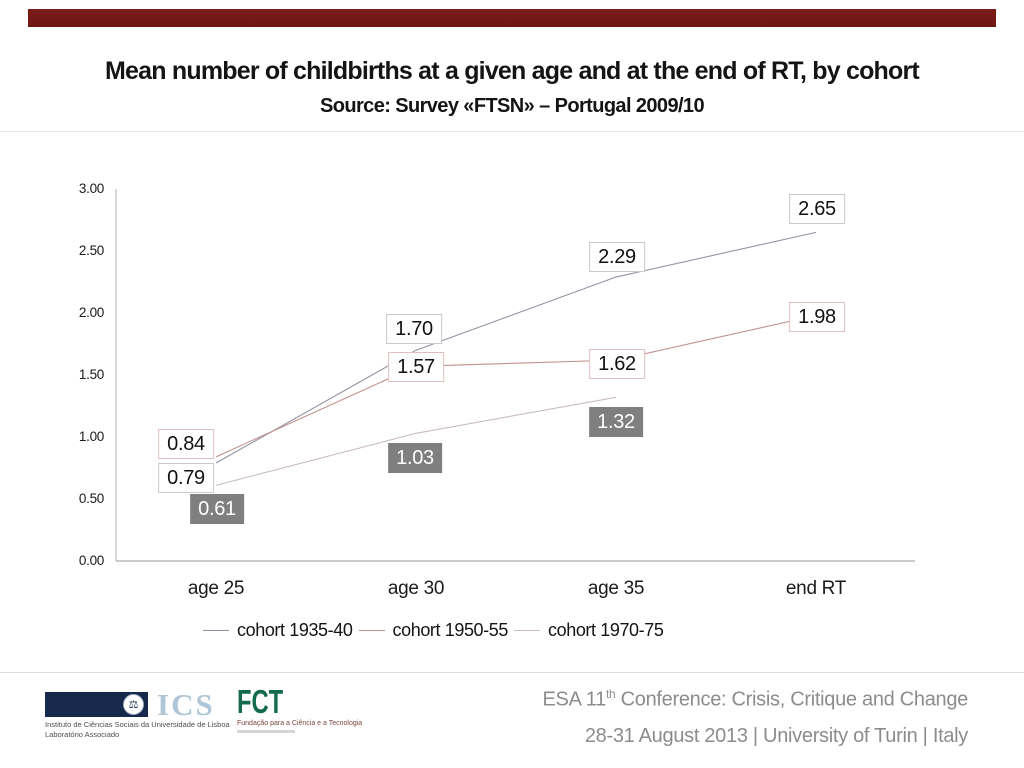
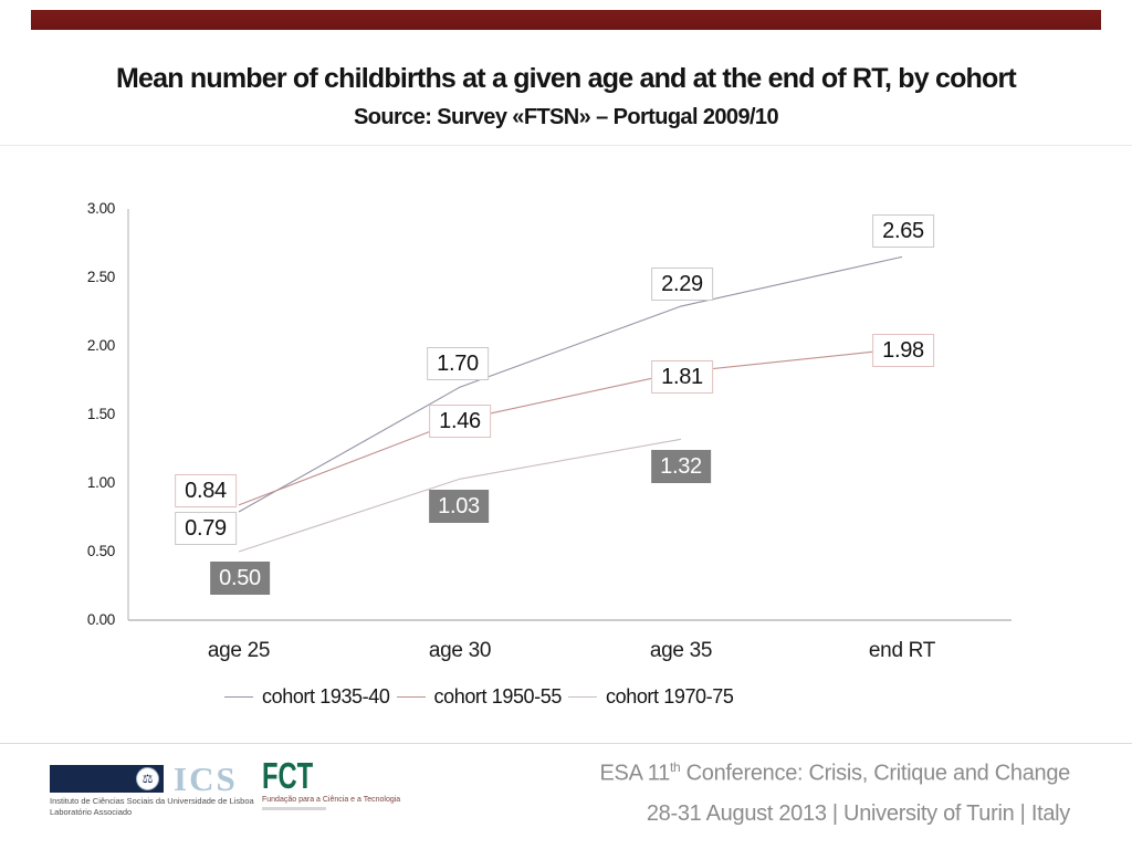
cohort 1970-75/age 25: 0.61 -> 0.50
cohort 1950-55/age 30: 1.57 -> 1.46
cohort 1950-55/age 35: 1.62 -> 1.81
